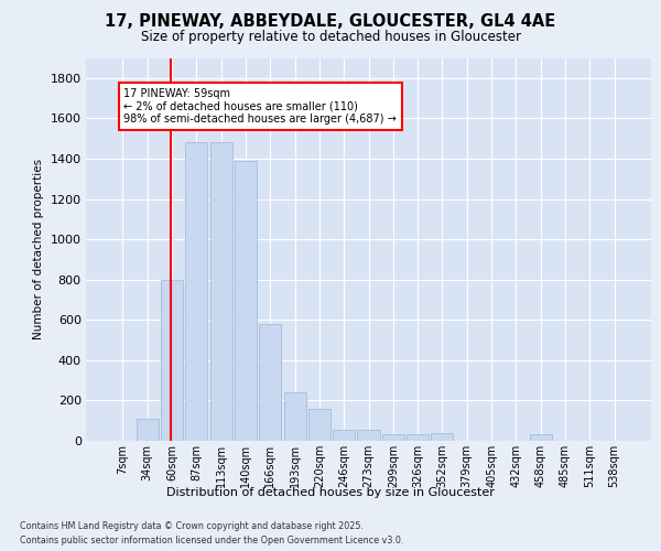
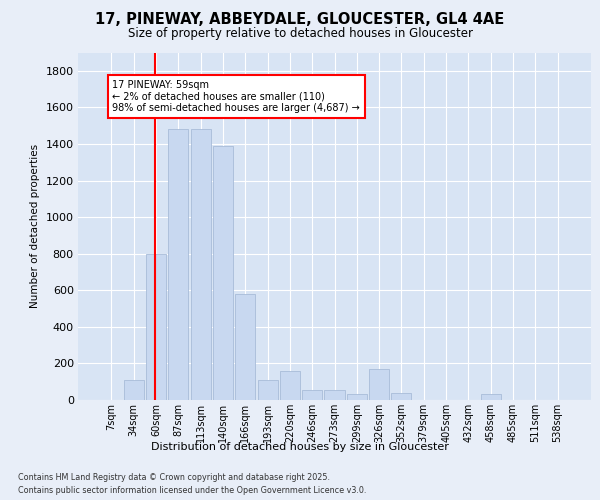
193sqm: 240 -> 110
326sqm: 40 -> 170
